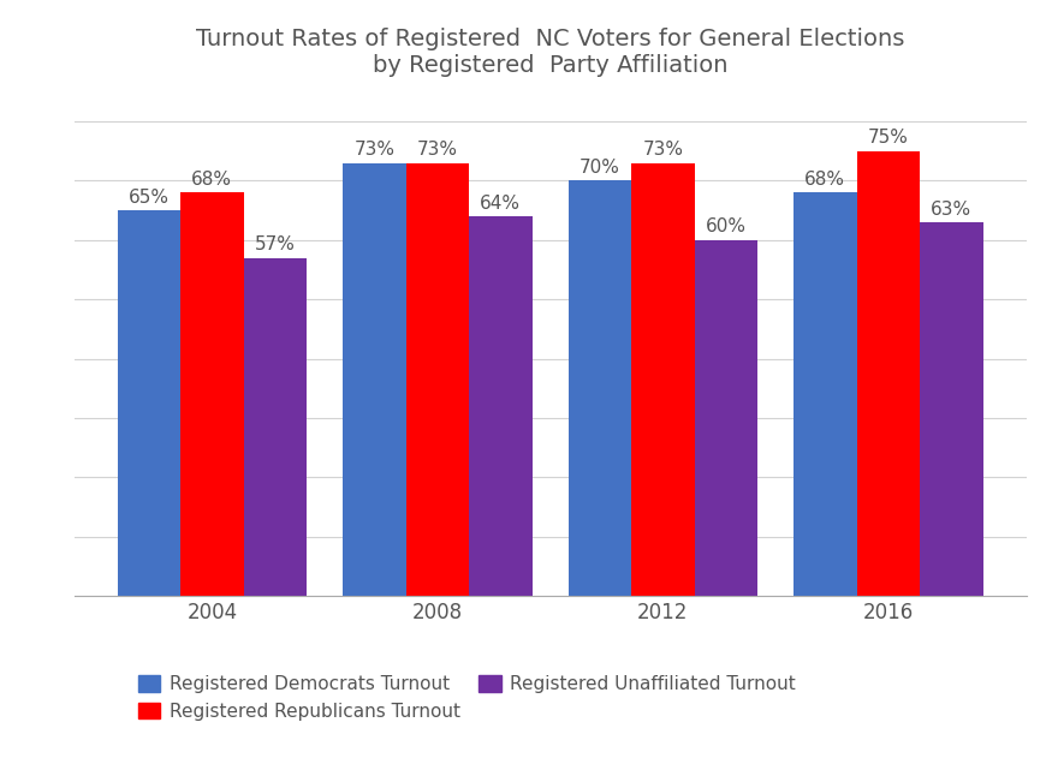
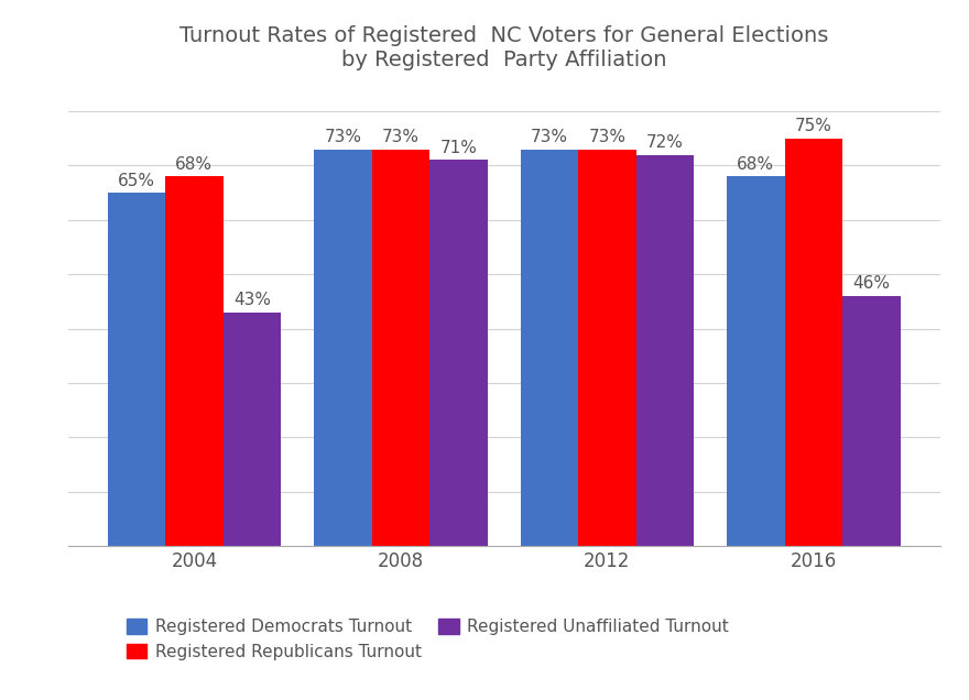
Registered Unaffiliated Turnout/2004: 57% -> 43%
Registered Unaffiliated Turnout/2008: 64% -> 71%
Registered Democrats Turnout/2012: 70% -> 73%
Registered Unaffiliated Turnout/2012: 60% -> 72%
Registered Unaffiliated Turnout/2016: 63% -> 46%
